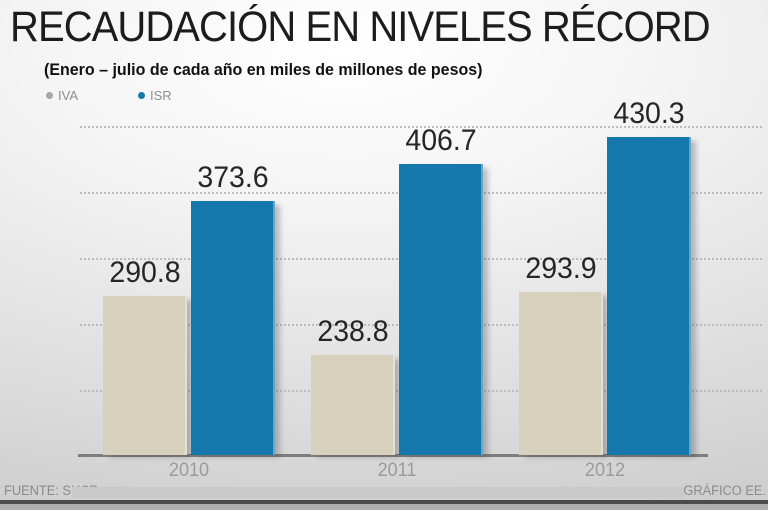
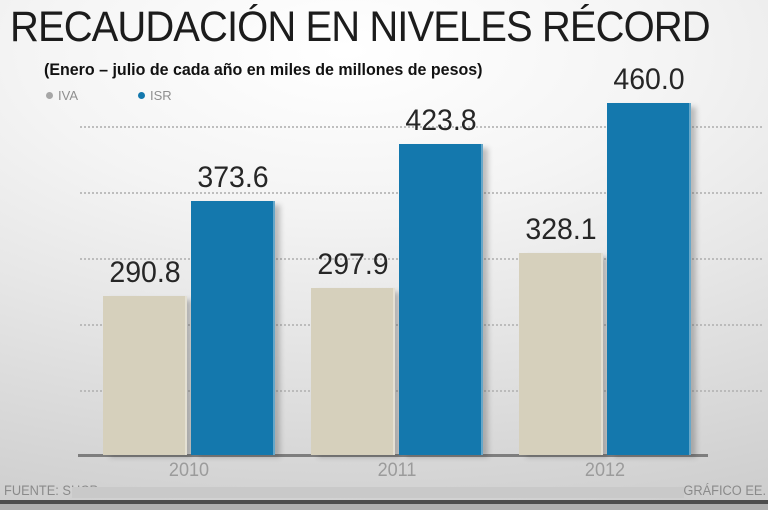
IVA/2011: 238.8 -> 297.9
ISR/2011: 406.7 -> 423.8
IVA/2012: 293.9 -> 328.1
ISR/2012: 430.3 -> 460.0
